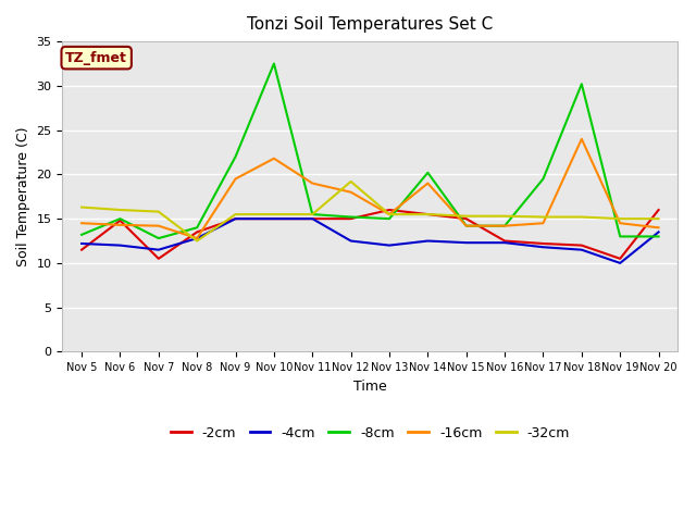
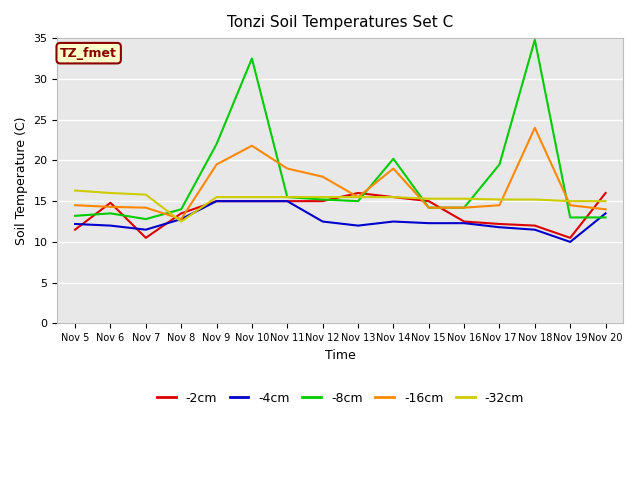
-8cm/Nov 6: 15.0 -> 13.5
-32cm/Nov 12: 19.2 -> 15.5
-8cm/Nov 18: 30.2 -> 34.8
